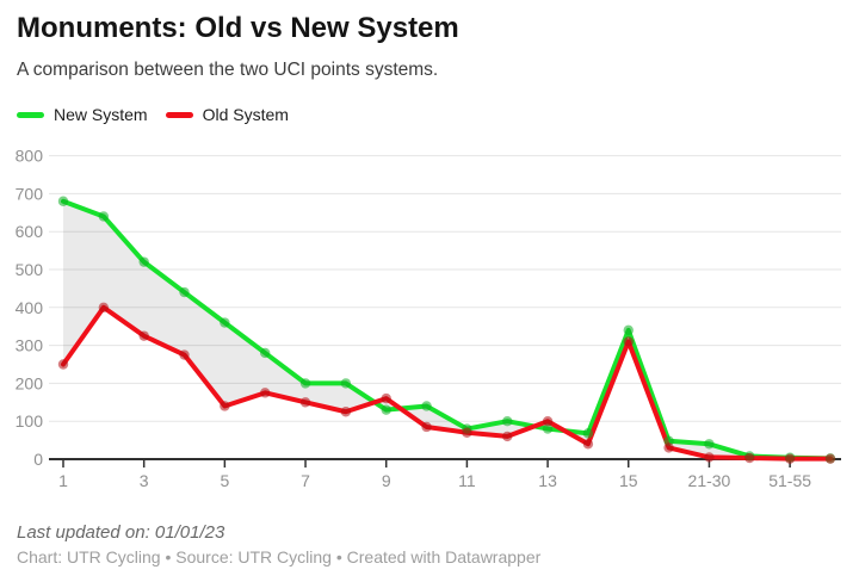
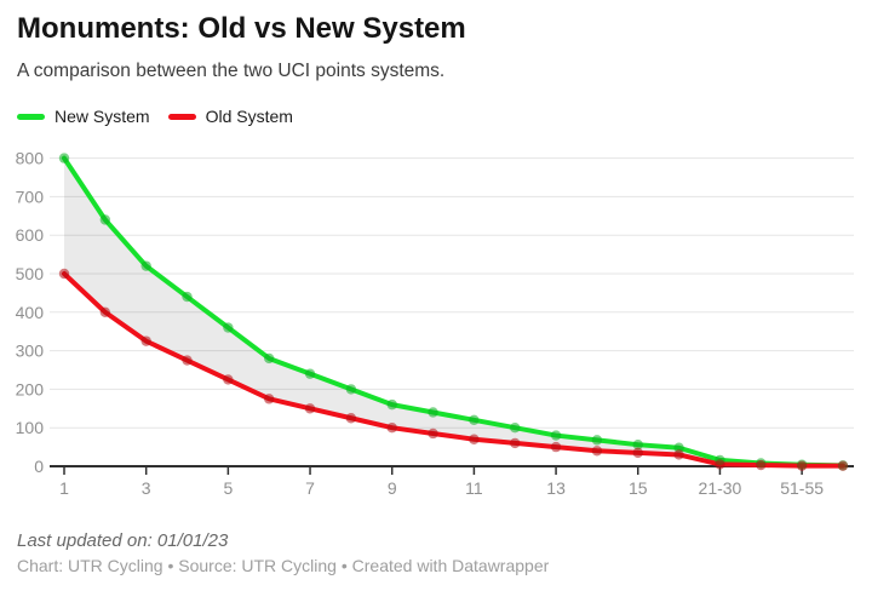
New System/1: 680 -> 800
Old System/1: 250 -> 500
Old System/5: 140 -> 220
New System/7: 200 -> 240
New System/9: 130 -> 160
Old System/9: 160 -> 100
New System/11: 80 -> 120
Old System/13: 100 -> 50
New System/15: 340 -> 60
Old System/15: 310 -> 40
New System/21-30: 40 -> 20
